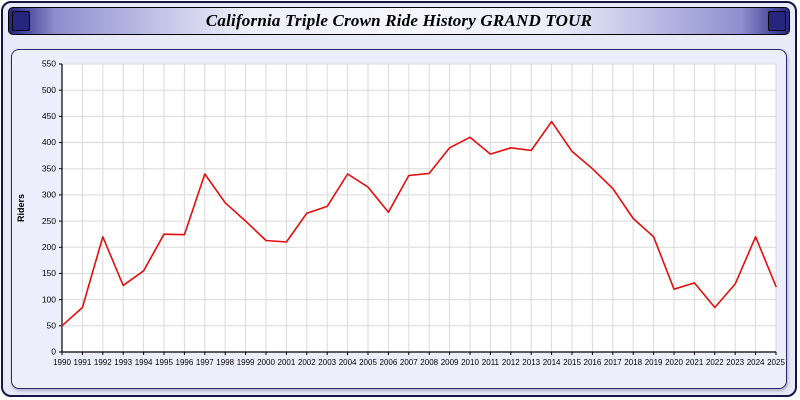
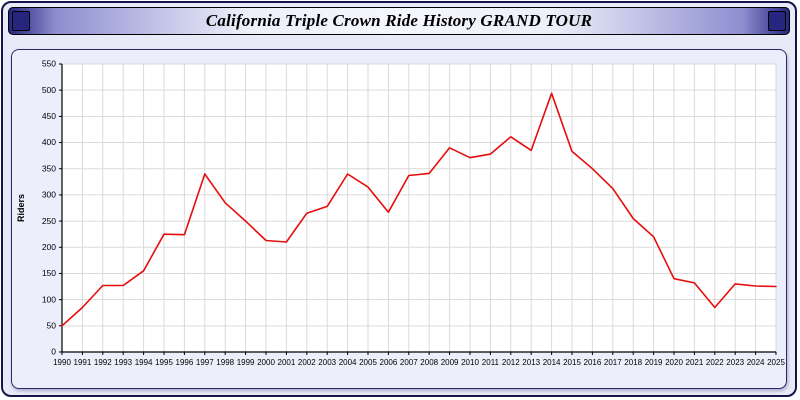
1992: 220 -> 130
2010: 410 -> 370
2012: 390 -> 410
2014: 440 -> 490
2020: 120 -> 140
2024: 220 -> 130
